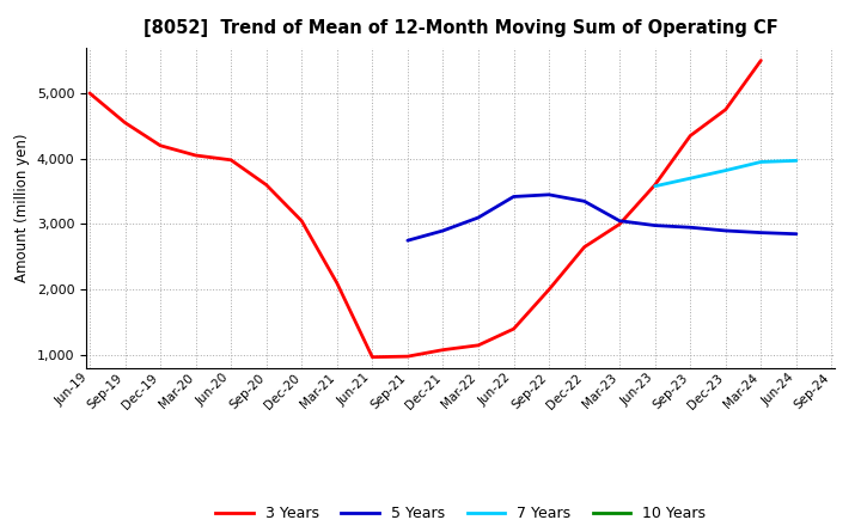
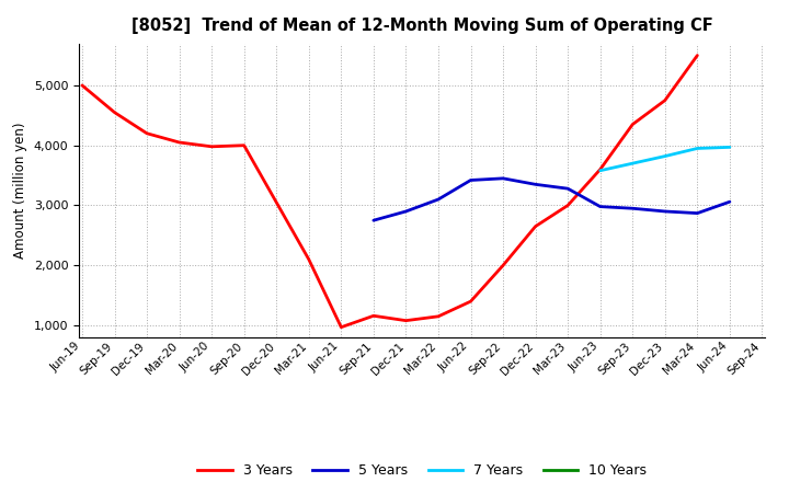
3 Years/Sep-20: 3,600 -> 4,000
3 Years/Sep-21: 980 -> 1,160
5 Years/Mar-23: 3,050 -> 3,280
5 Years/Jun-24: 2,850 -> 3,060
